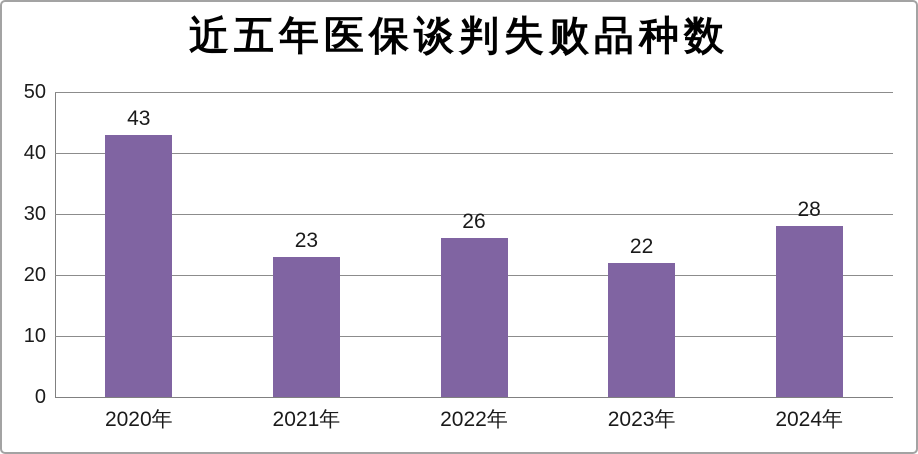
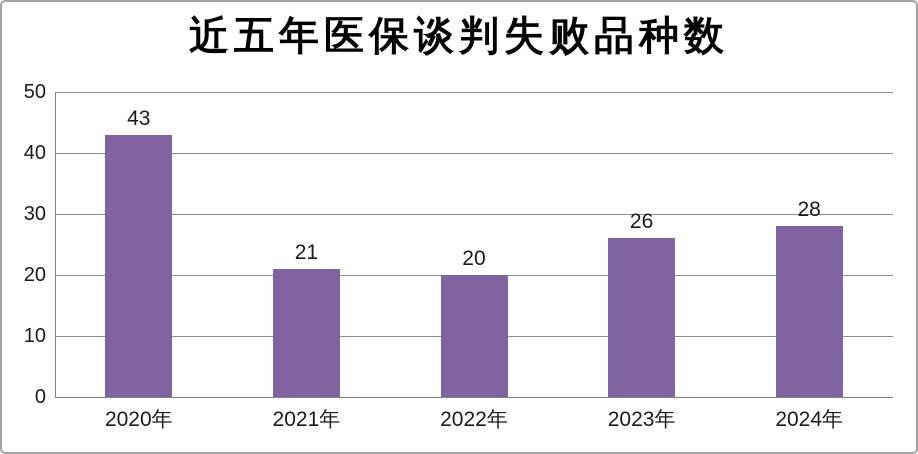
2021年: 23 -> 21
2022年: 26 -> 20
2023年: 22 -> 26
